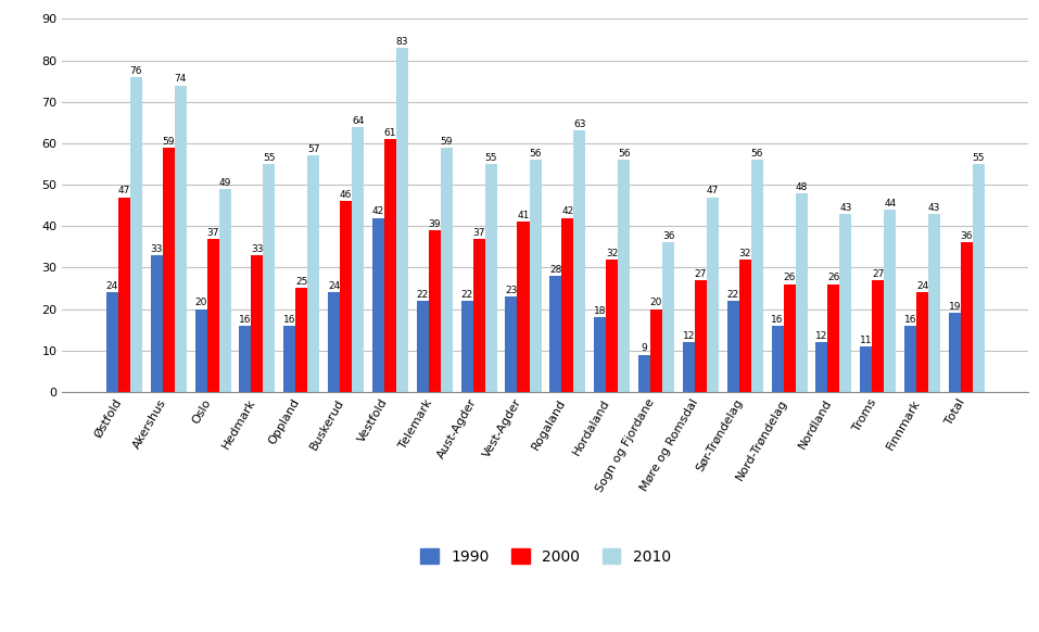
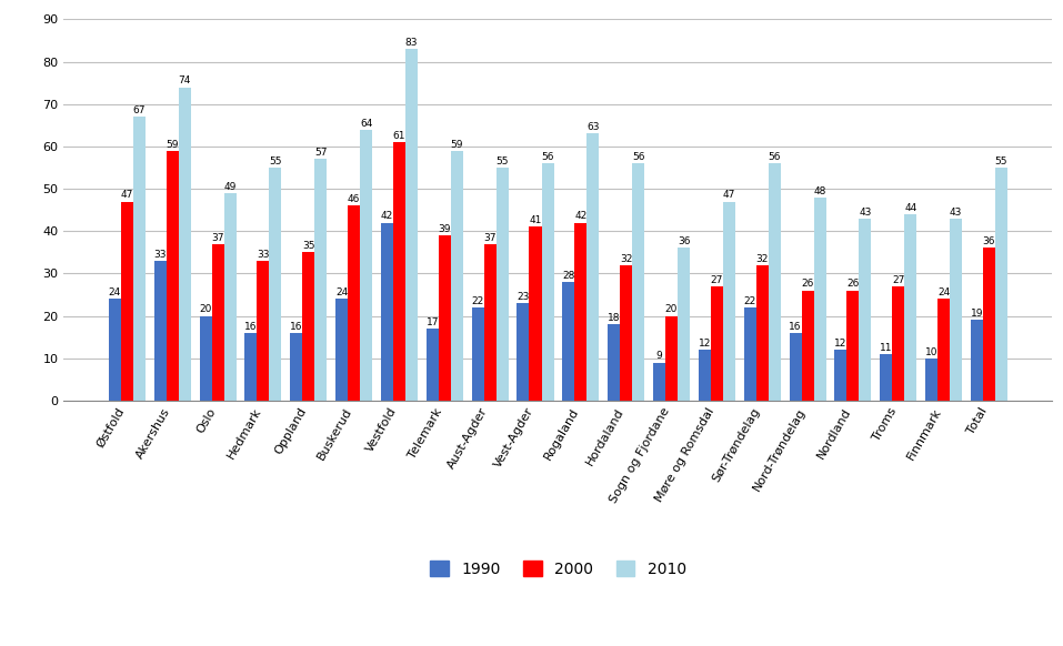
2010/Østfold: 76 -> 67
2000/Oppland: 25 -> 35
1990/Telemark: 22 -> 17
1990/Finnmark: 16 -> 10
